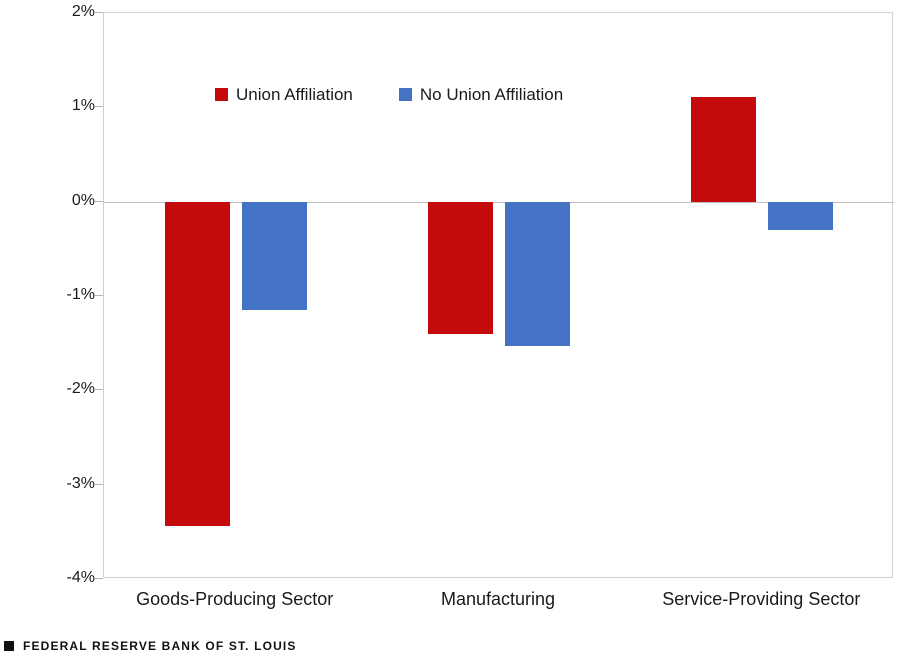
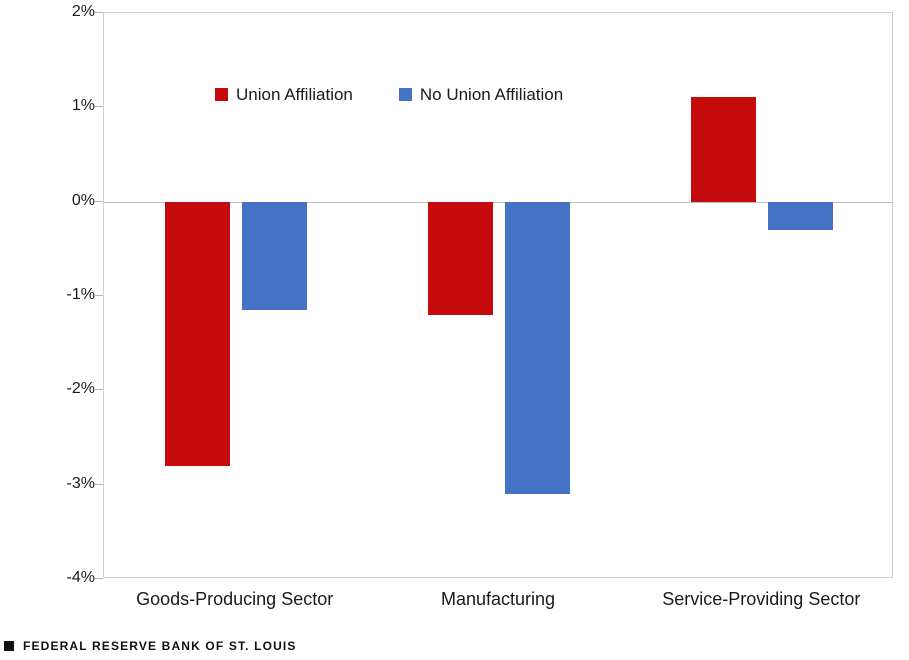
Union Affiliation/Goods-Producing Sector: -3.4% -> -2.8%
Union Affiliation/Manufacturing: -1.4% -> -1.2%
No Union Affiliation/Manufacturing: -1.5% -> -3.1%
